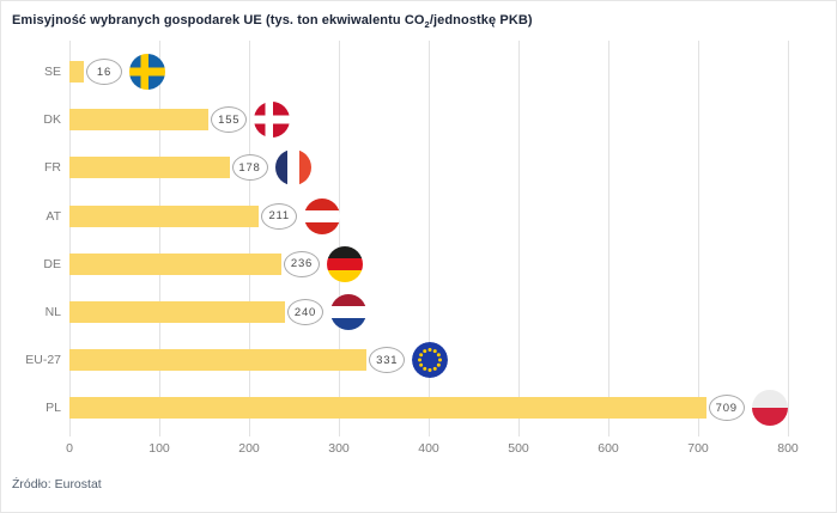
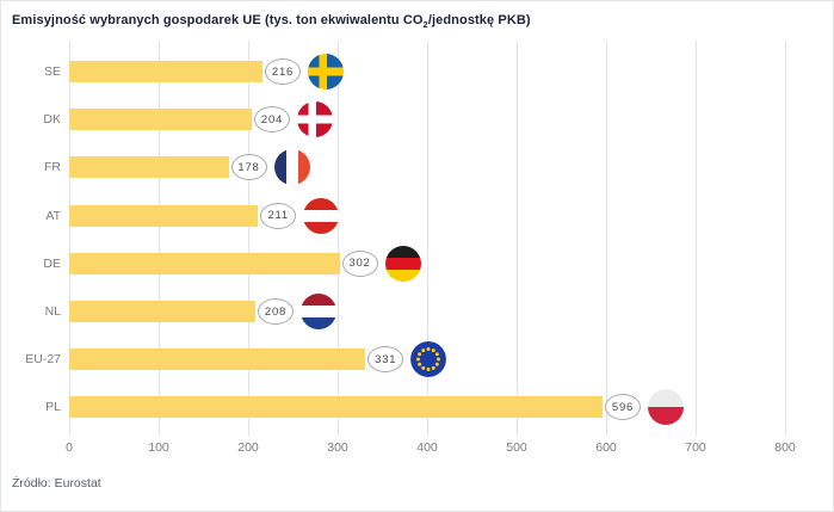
SE: 16 -> 216
DK: 155 -> 204
DE: 236 -> 302
NL: 240 -> 208
PL: 709 -> 596
